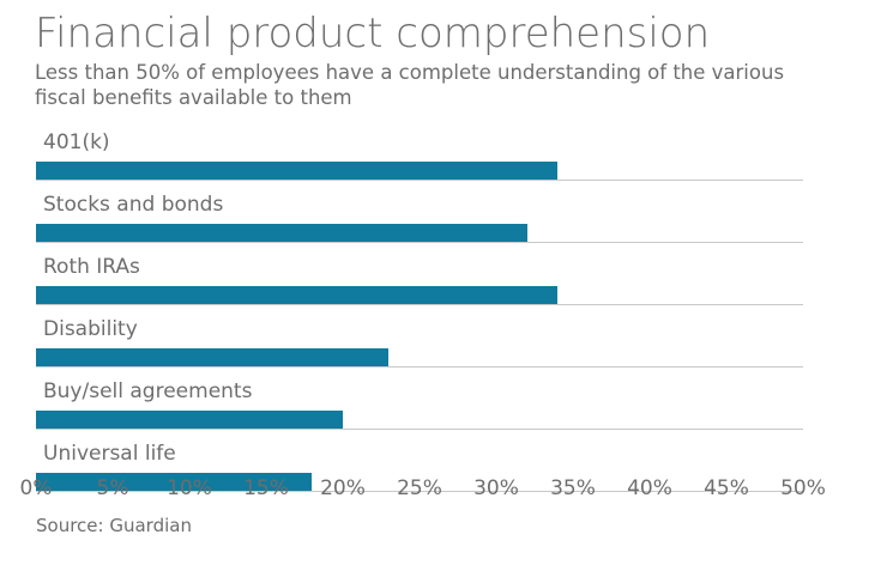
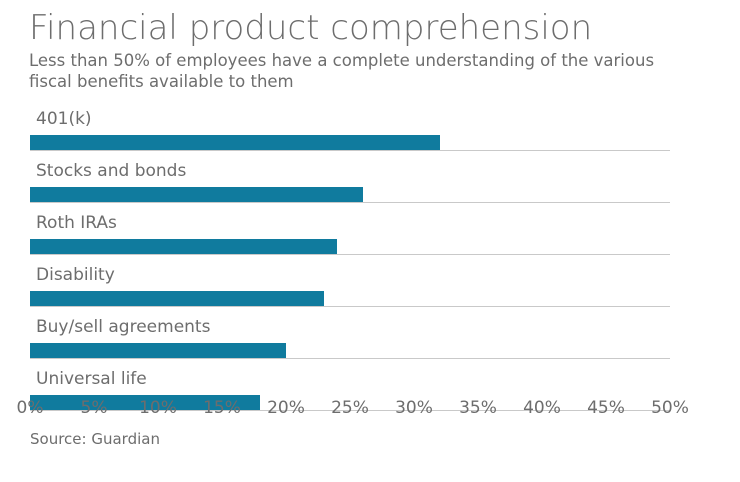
401(k): 34% -> 32%
Stocks and bonds: 32% -> 26%
Roth IRAs: 34% -> 24%
